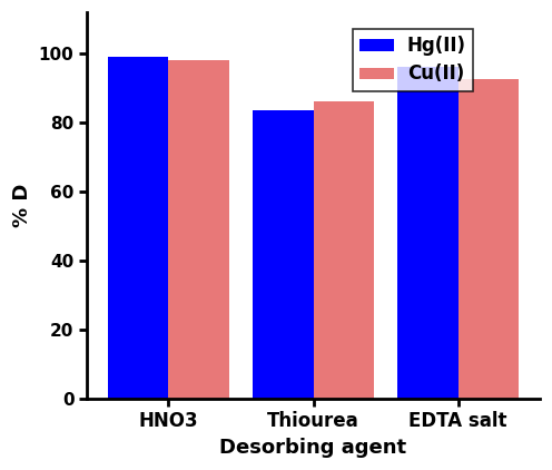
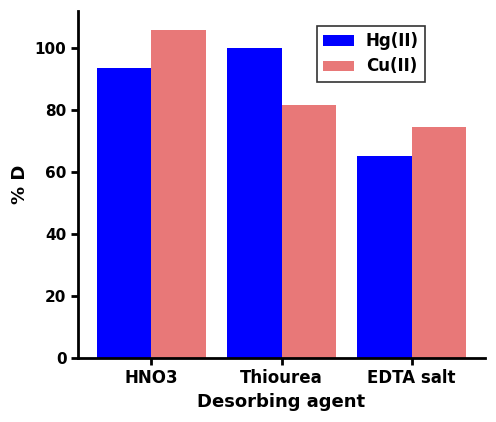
Hg(II)/HNO3: 99.2 -> 93.5
Cu(II)/HNO3: 98.0 -> 106.0
Hg(II)/Thiourea: 83.5 -> 100.0
Cu(II)/Thiourea: 86.2 -> 81.5
Hg(II)/EDTA salt: 96.2 -> 65.0
Cu(II)/EDTA salt: 92.5 -> 74.5
